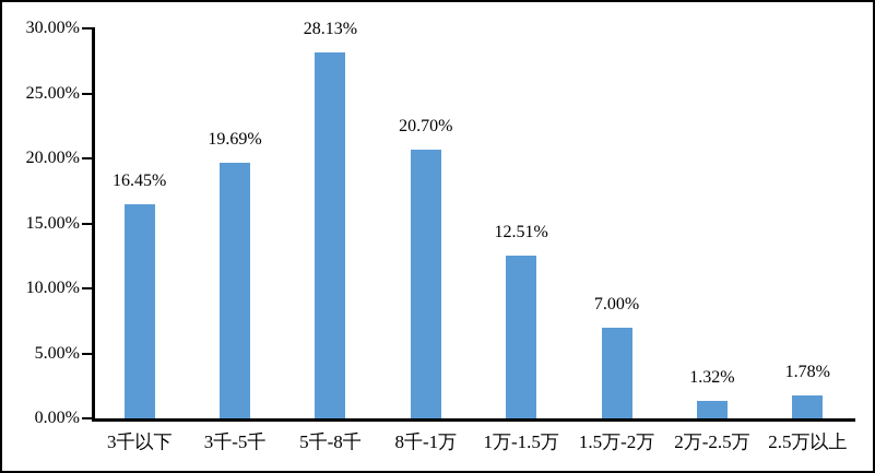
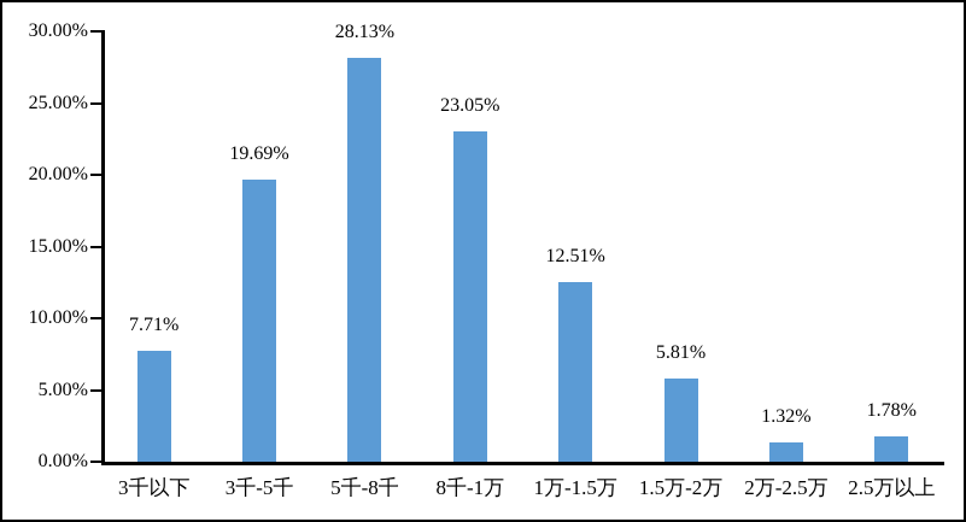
3千以下: 16.45% -> 7.71%
8千-1万: 20.70% -> 23.05%
1.5万-2万: 7.00% -> 5.81%
